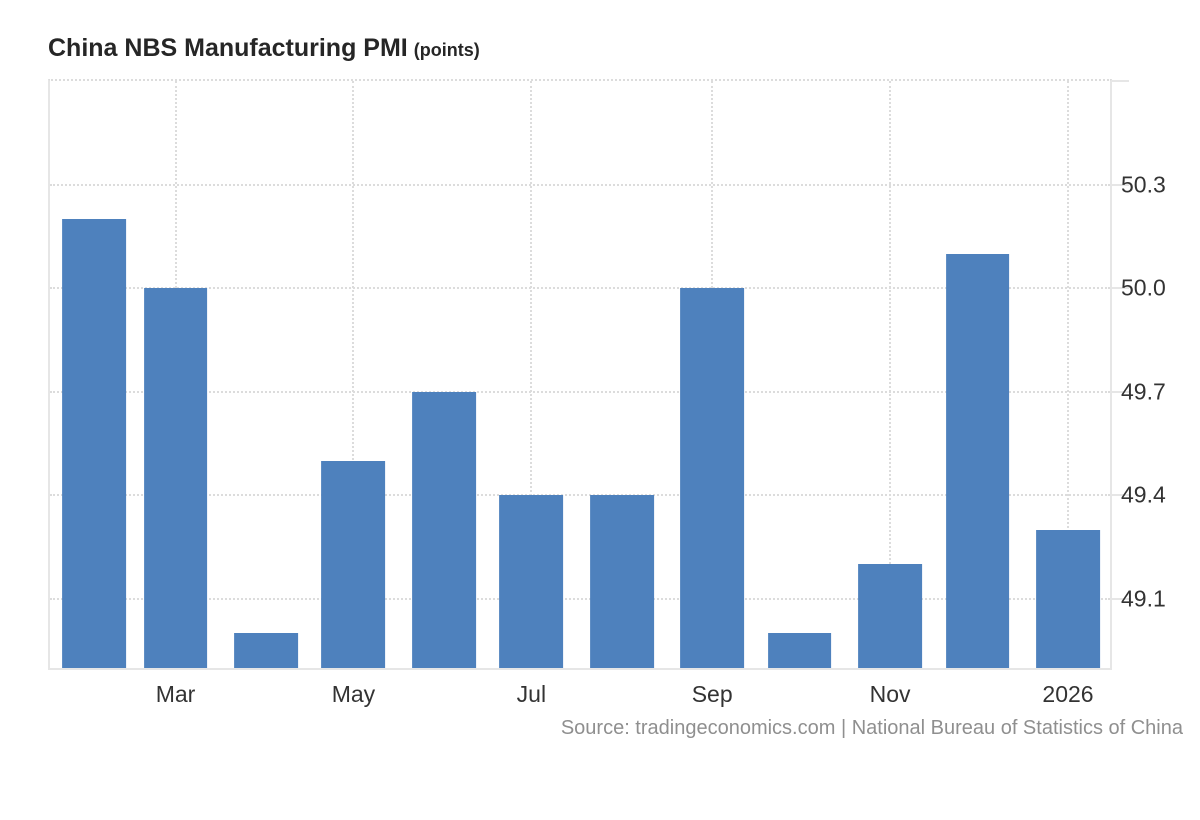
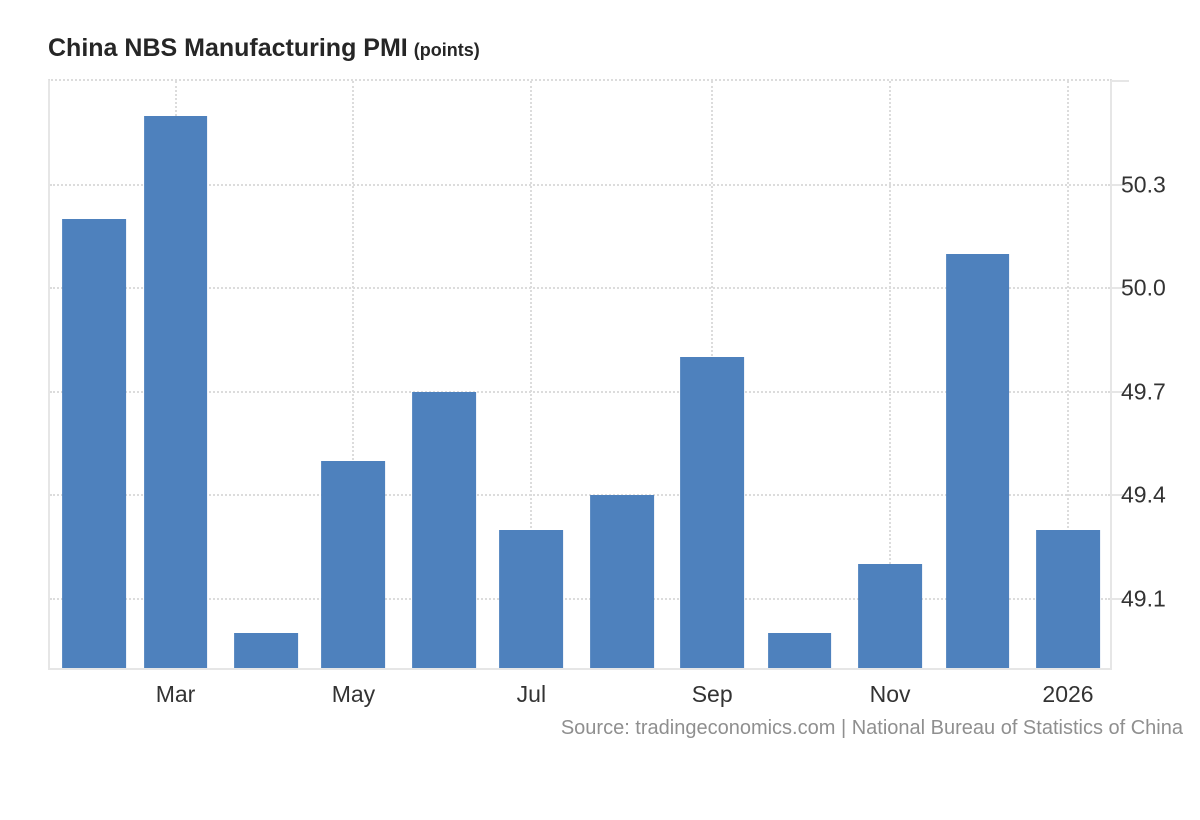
Mar: 50.0 -> 50.5
Jul: 49.4 -> 49.3
Sep: 50.0 -> 49.8
